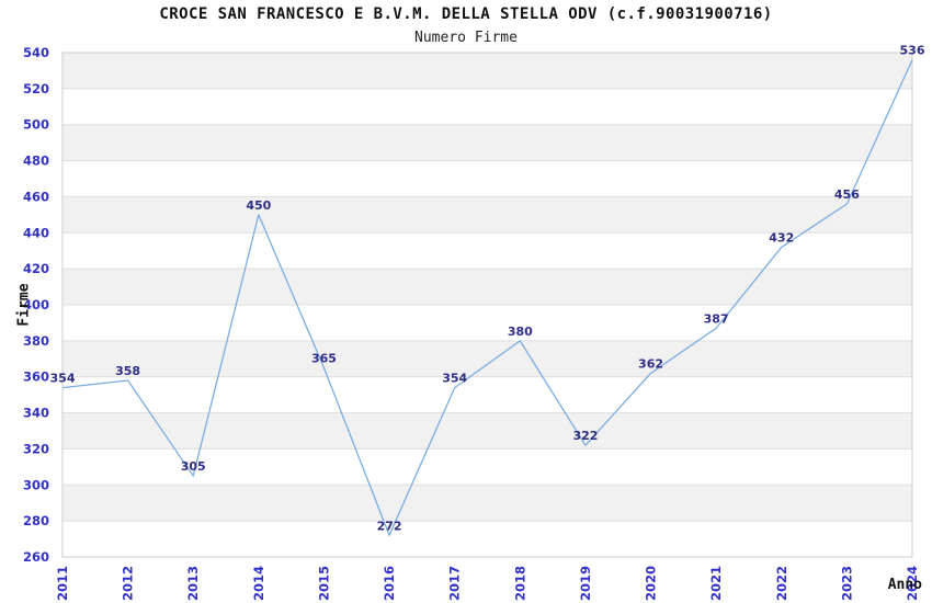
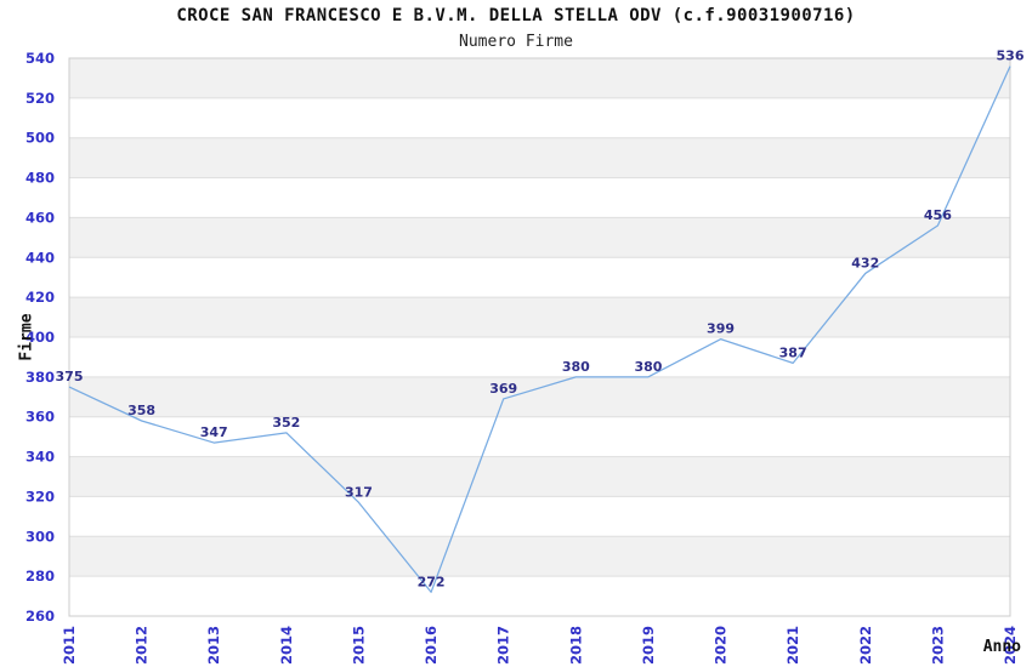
2011: 354 -> 375
2013: 305 -> 347
2014: 450 -> 352
2015: 365 -> 317
2017: 354 -> 369
2019: 322 -> 380
2020: 362 -> 399
